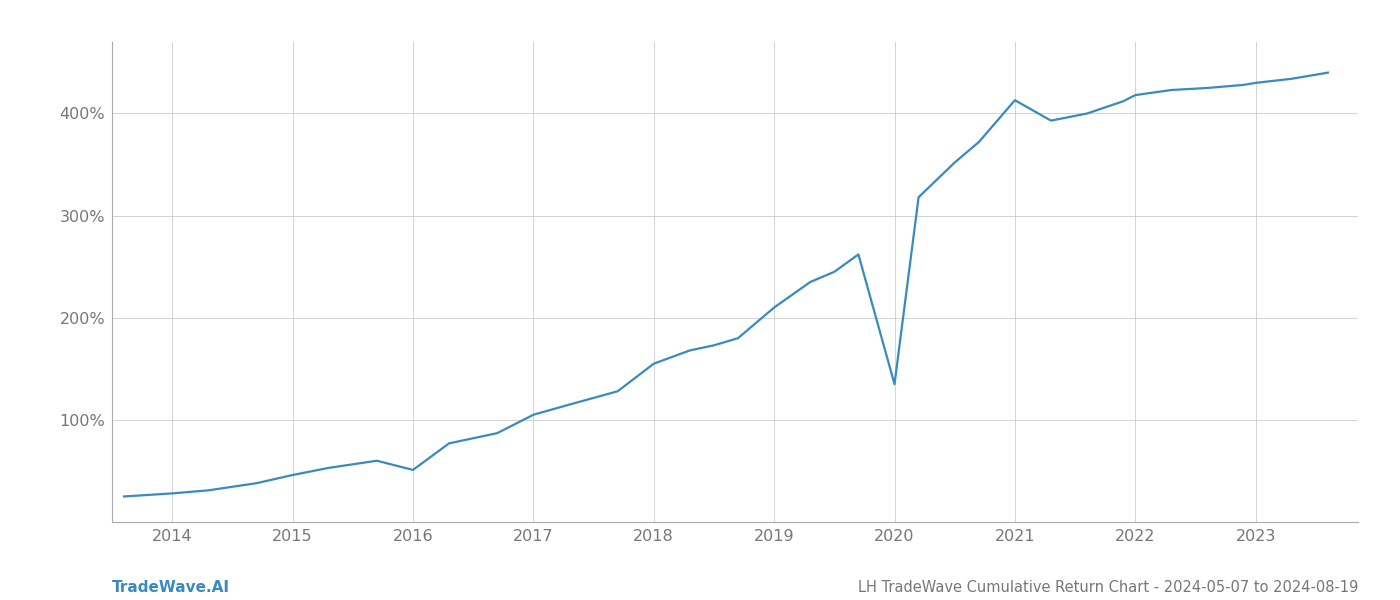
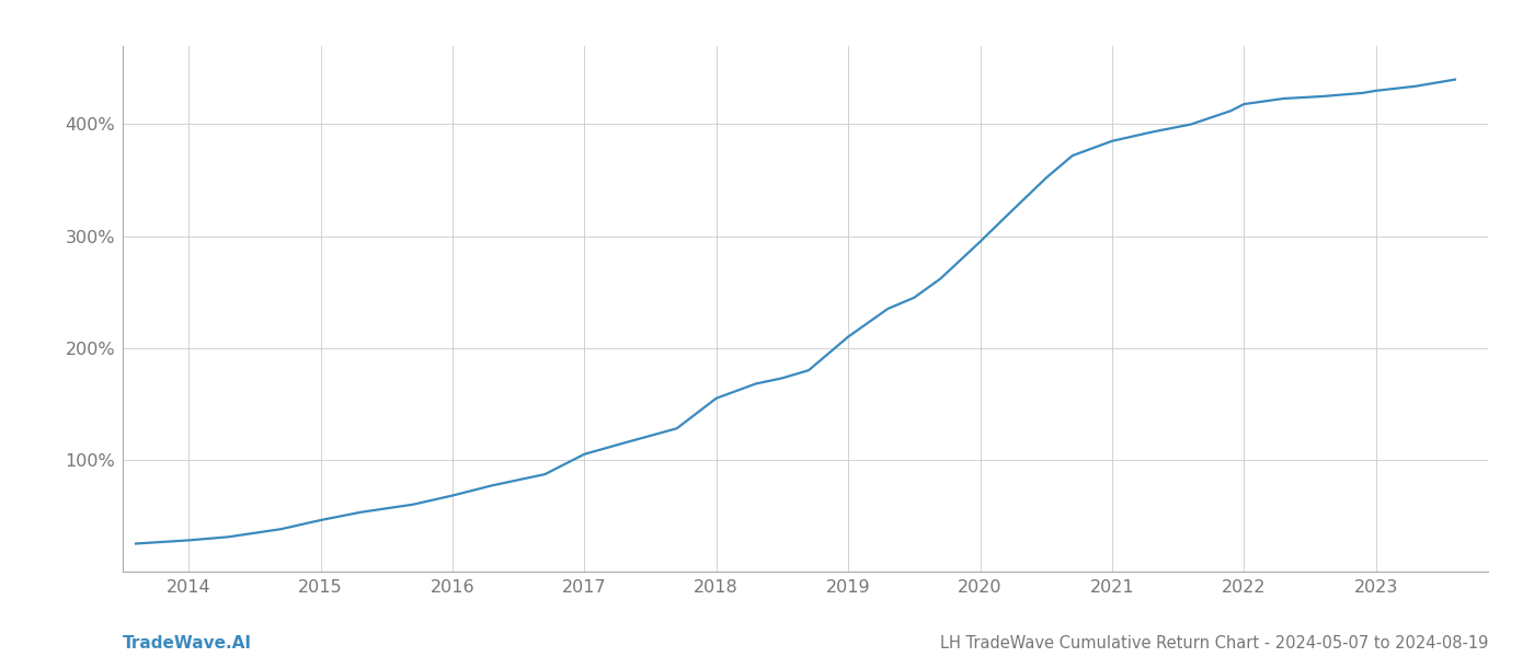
2016: 51% -> 68%
2020: 135% -> 295%
2021: 413% -> 385%
